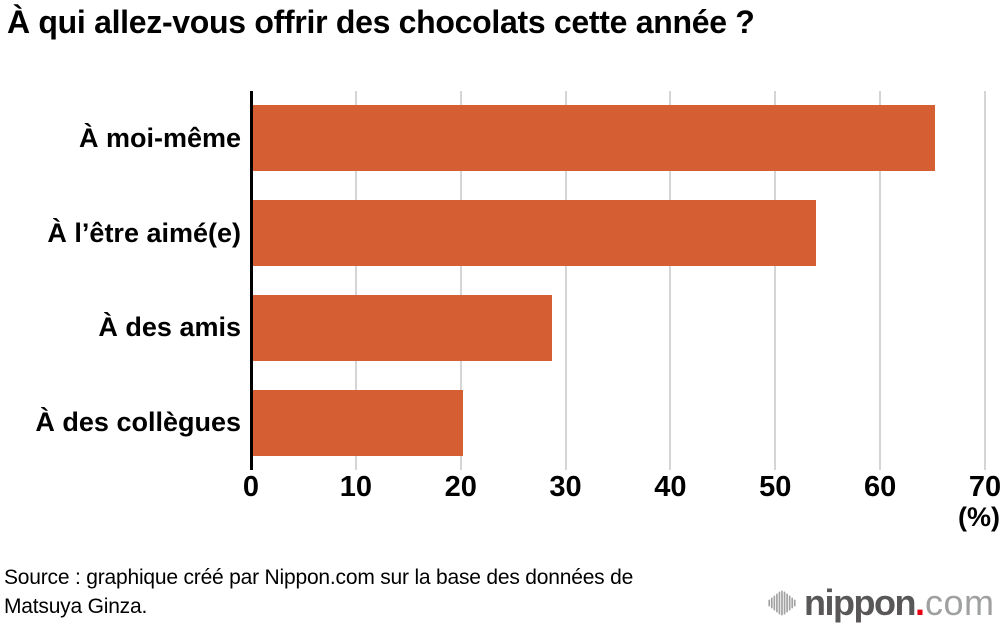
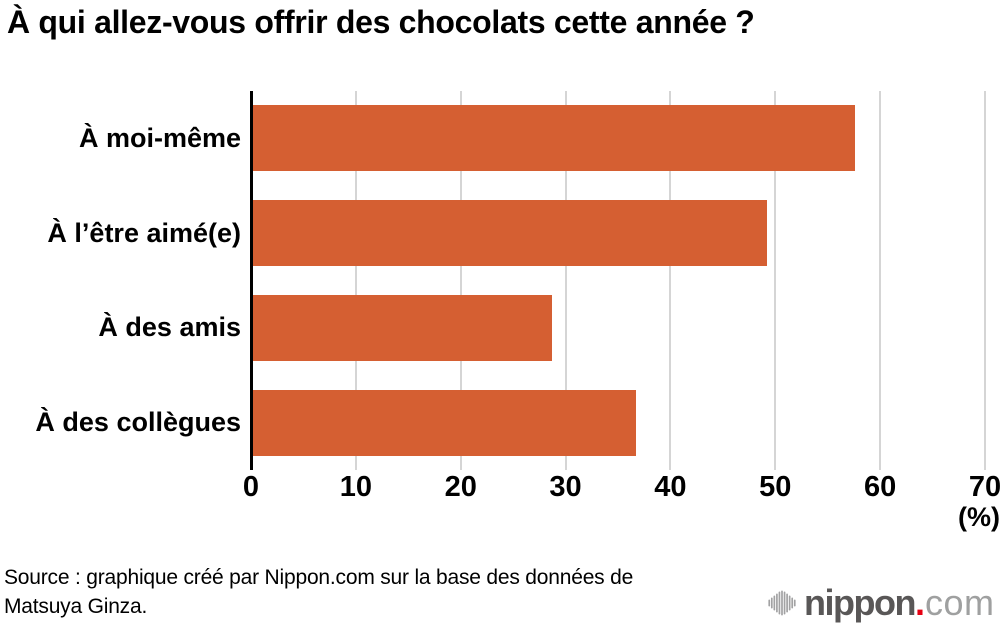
À moi-même: 65.0 -> 57.4
À l’être aimé(e): 53.7 -> 49.0
À des collègues: 20.0 -> 36.5
